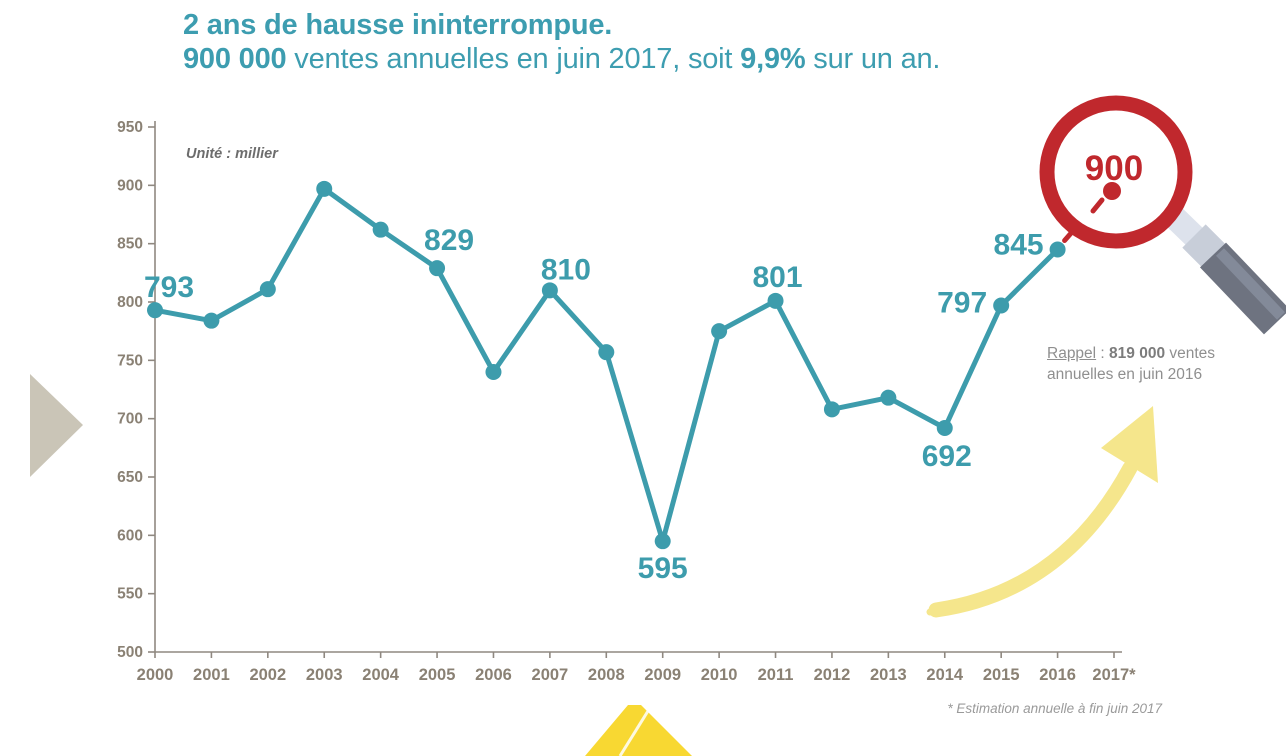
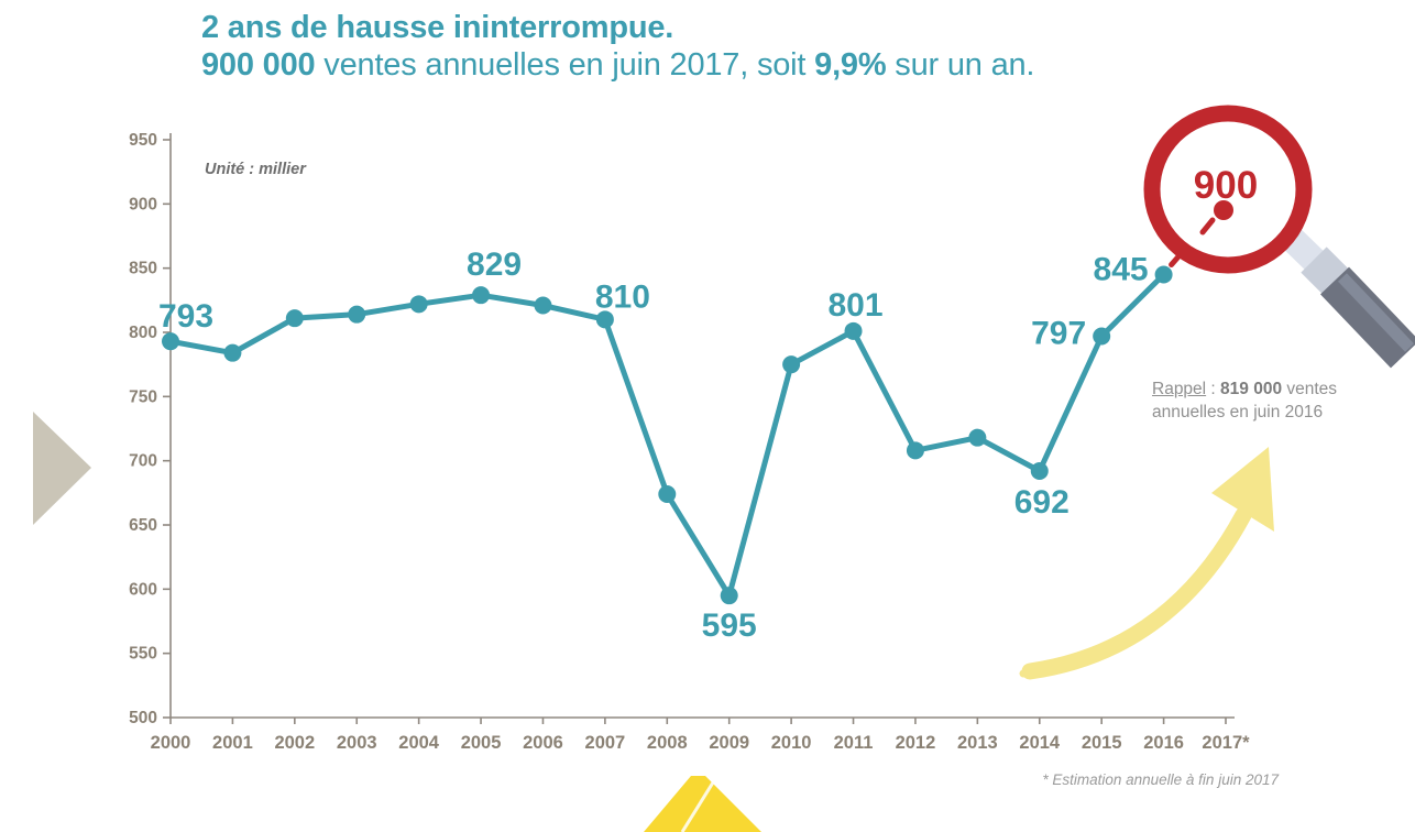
2003: 897 -> 814
2004: 862 -> 822
2006: 740 -> 821
2008: 757 -> 674
